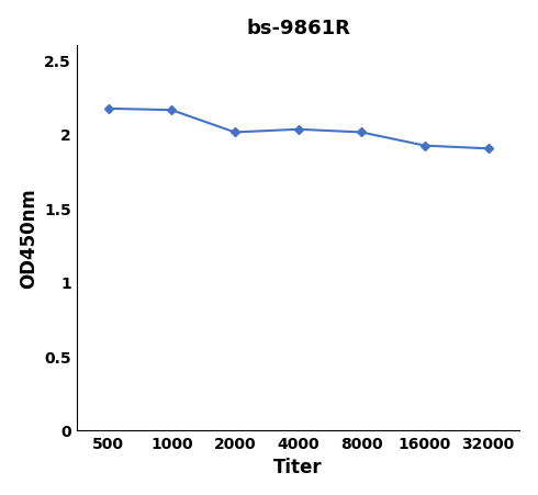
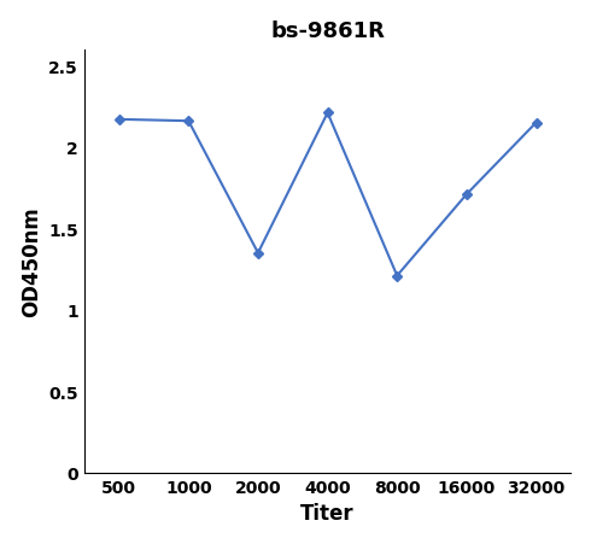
2000: 2.01 -> 1.35
4000: 2.03 -> 2.21
8000: 2.01 -> 1.21
16000: 1.92 -> 1.71
32000: 1.90 -> 2.15
